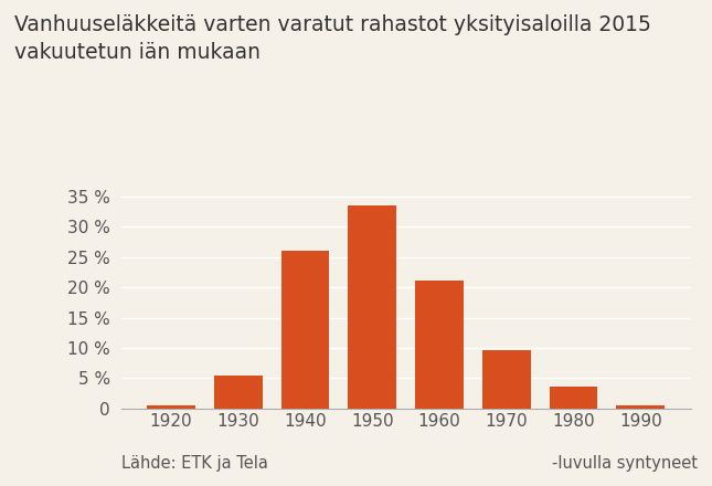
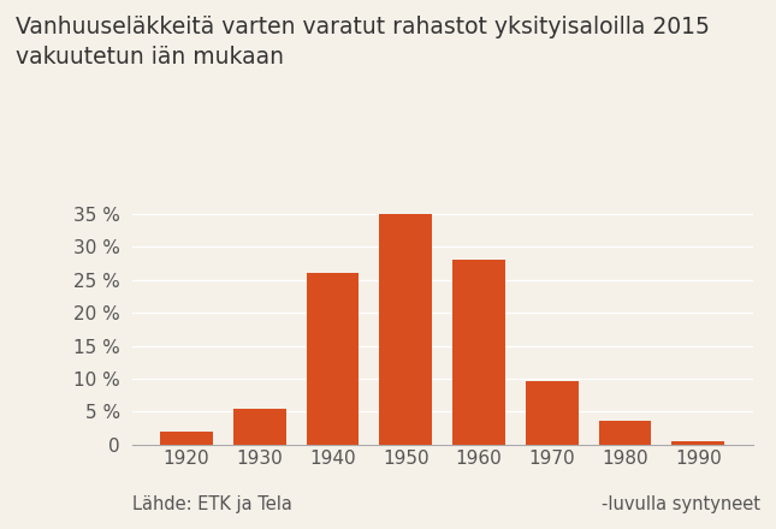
1920: 0.5 % -> 2.0 %
1950: 33.5 % -> 35.0 %
1960: 21.2 % -> 28.0 %
